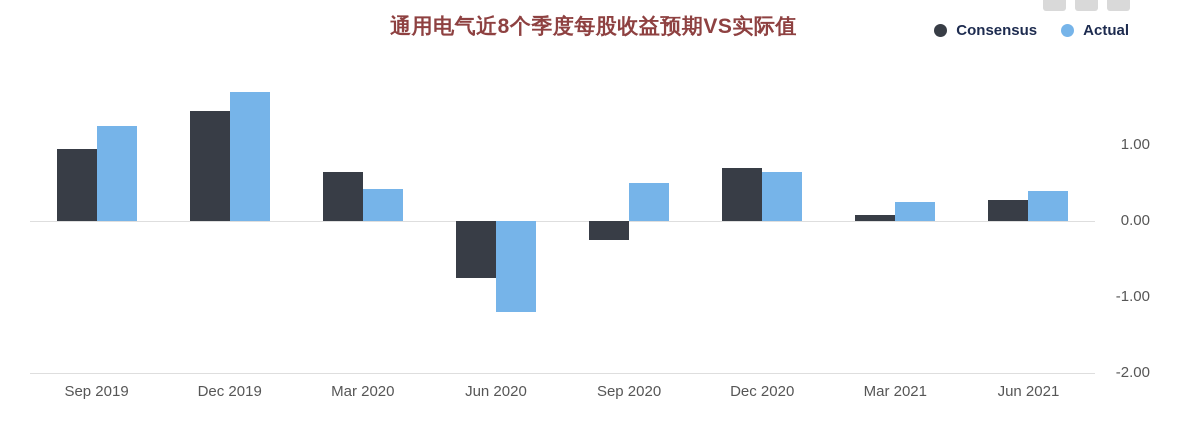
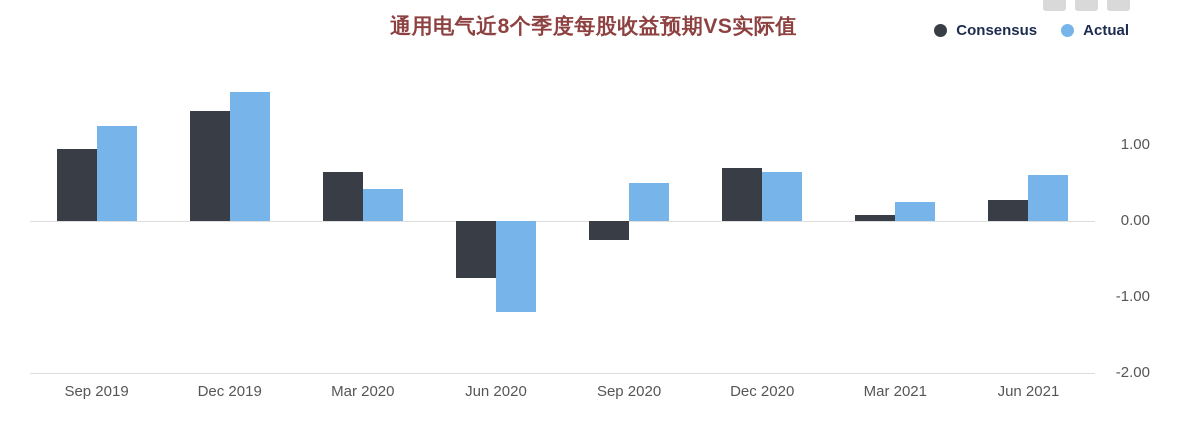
Actual/Jun 2021: 0.4 -> 0.6
